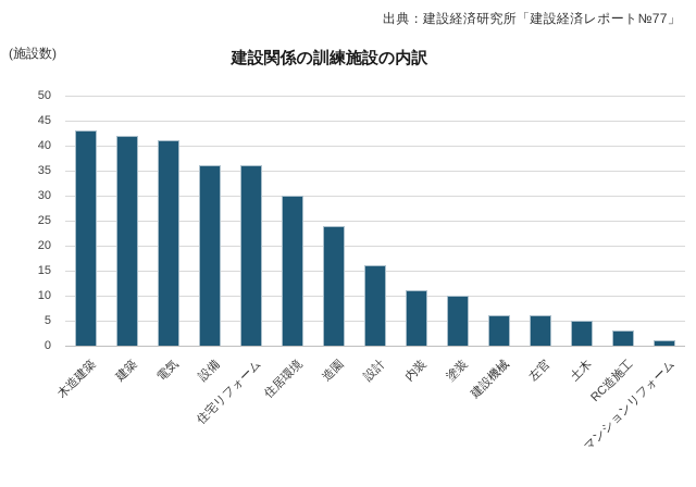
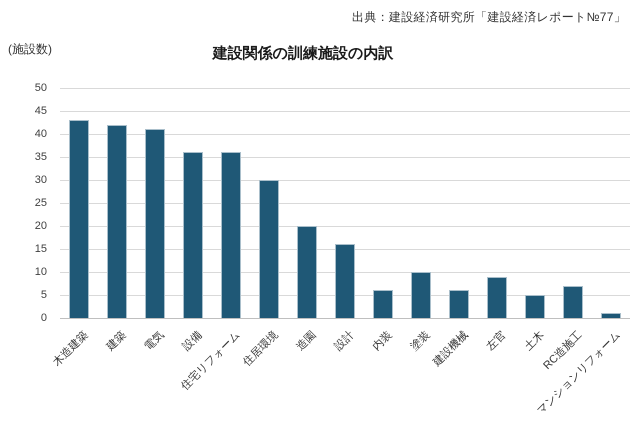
造園: 24 -> 20
内装: 11 -> 6
左官: 6 -> 9
RC造施工: 3 -> 7
